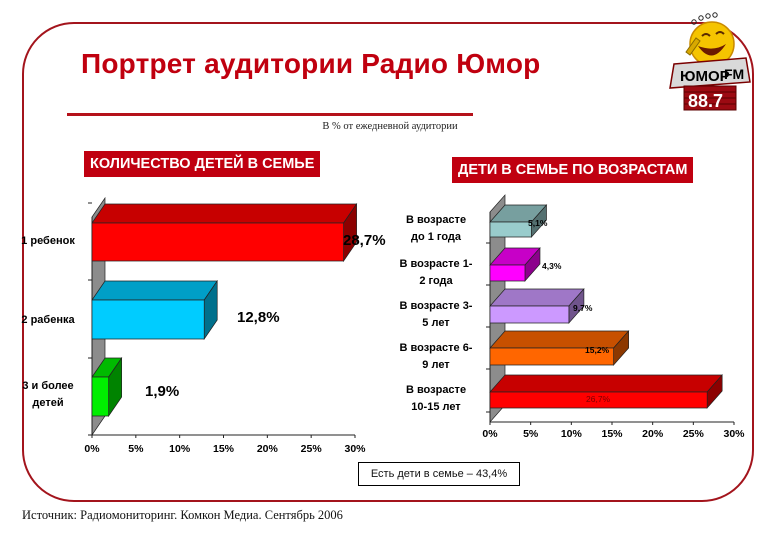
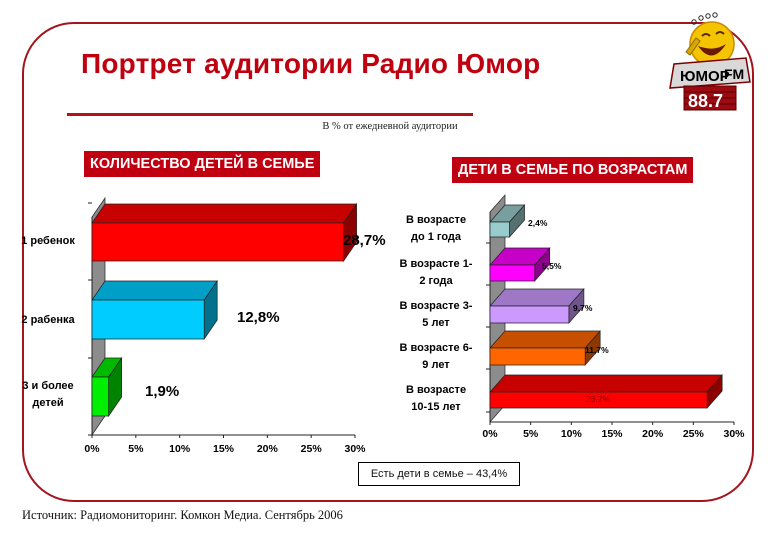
ДЕТИ В СЕМЬЕ ПО ВОЗРАСТАМ/В возрасте до 1 года: 5,1% -> 2,4%
ДЕТИ В СЕМЬЕ ПО ВОЗРАСТАМ/В возрасте 1-2 года: 4,3% -> 5,5%
ДЕТИ В СЕМЬЕ ПО ВОЗРАСТАМ/В возрасте 6-9 лет: 15,2% -> 11,7%
